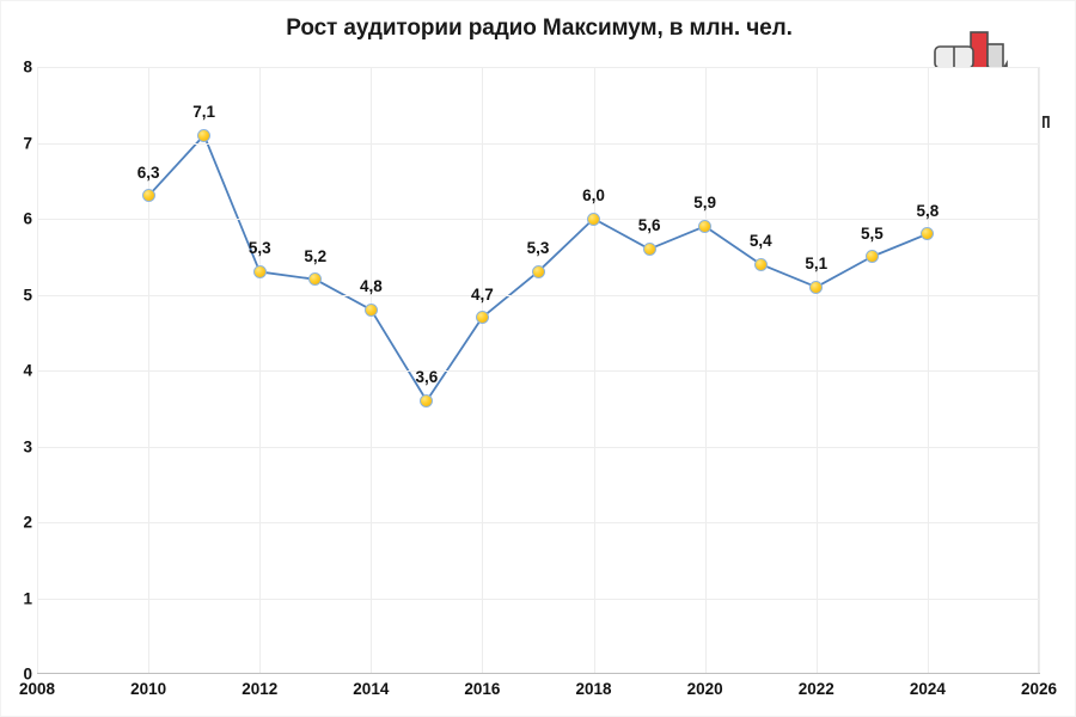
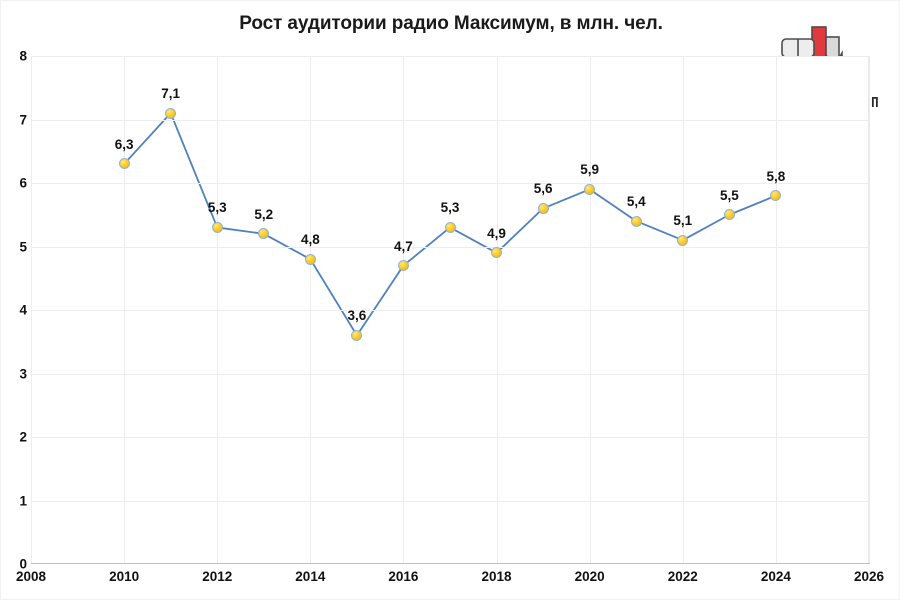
2018: 6,0 -> 4,9
